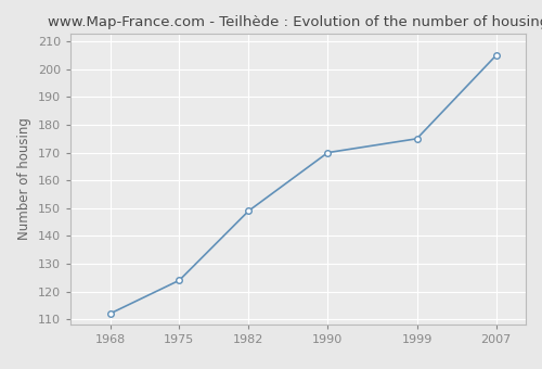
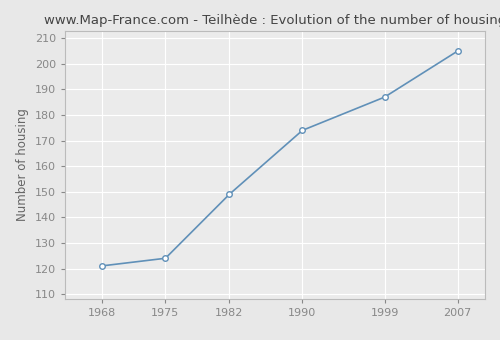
1968: 112 -> 121
1990: 170 -> 174
1999: 175 -> 187
